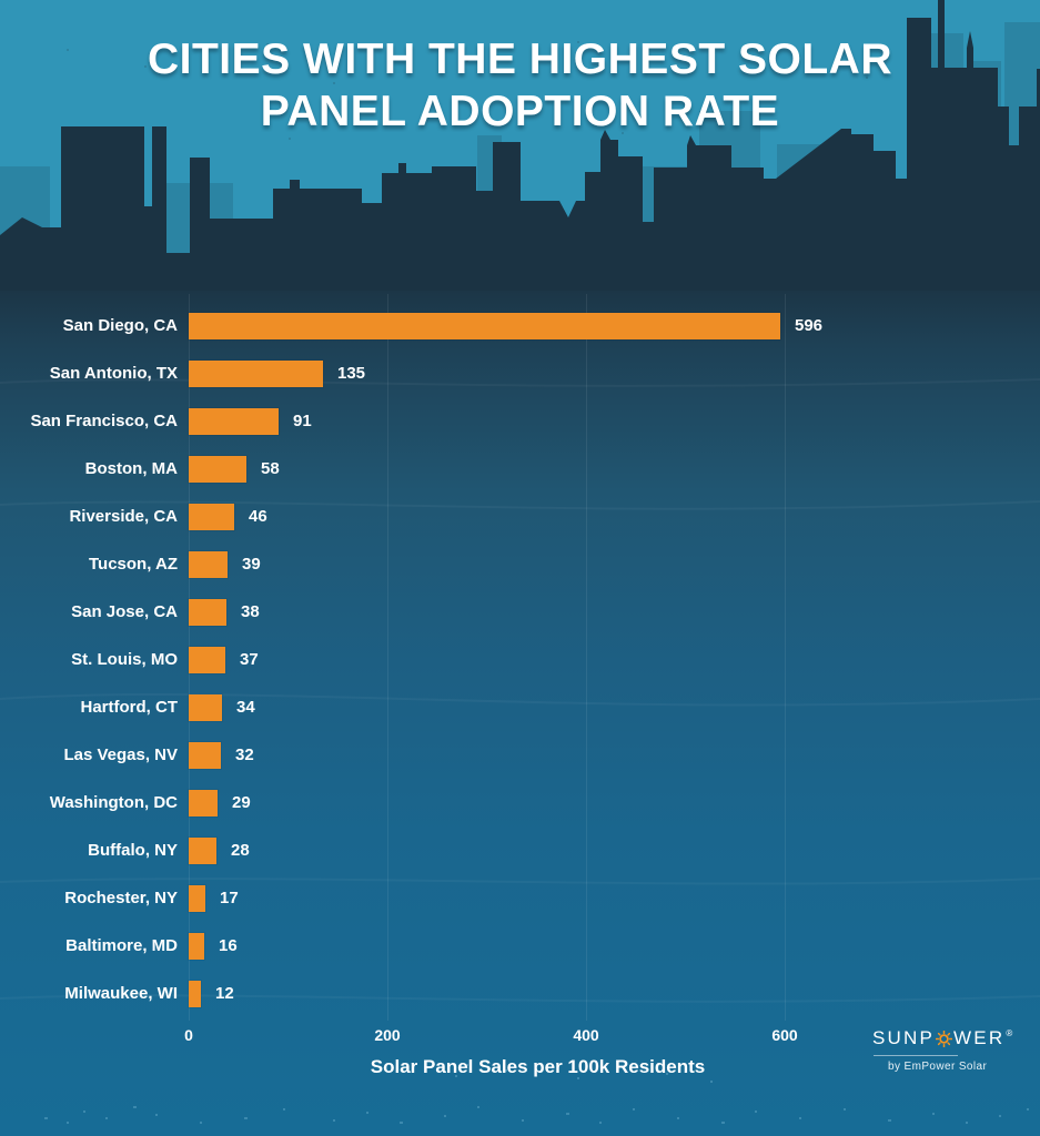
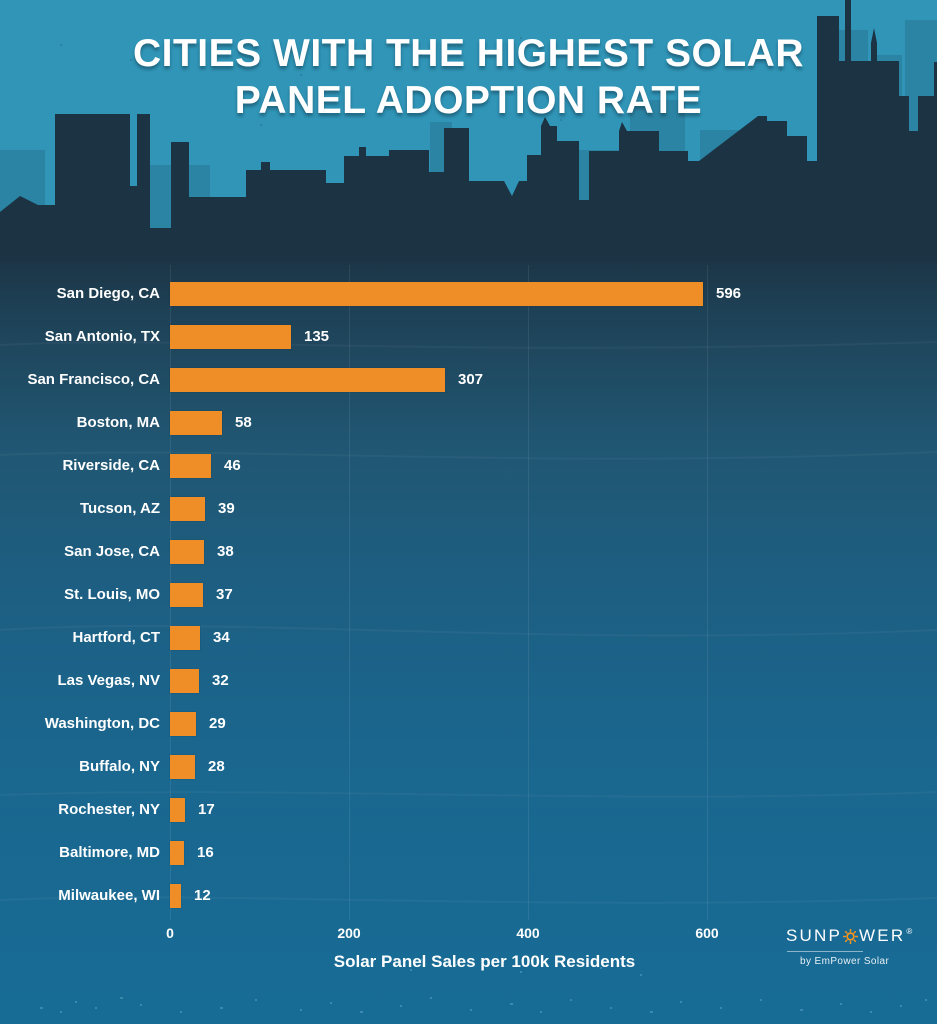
San Francisco, CA: 91 -> 307
